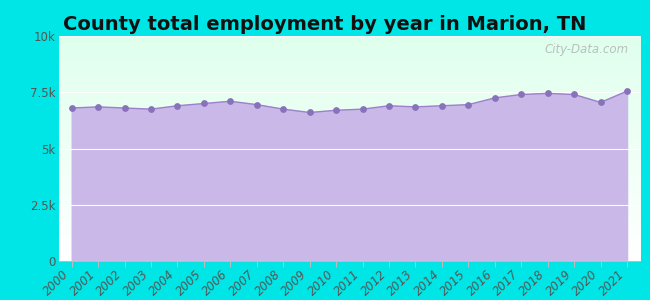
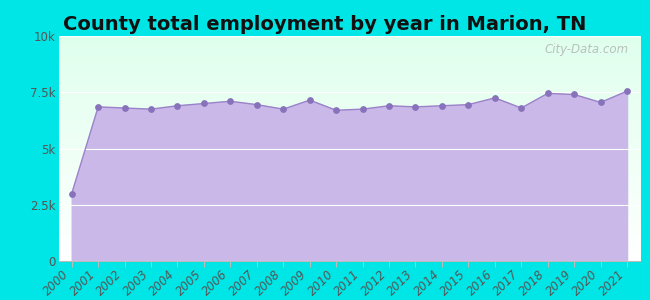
2000: 6.80k -> 3.00k
2009: 6.60k -> 7.15k
2017: 7.40k -> 6.80k
